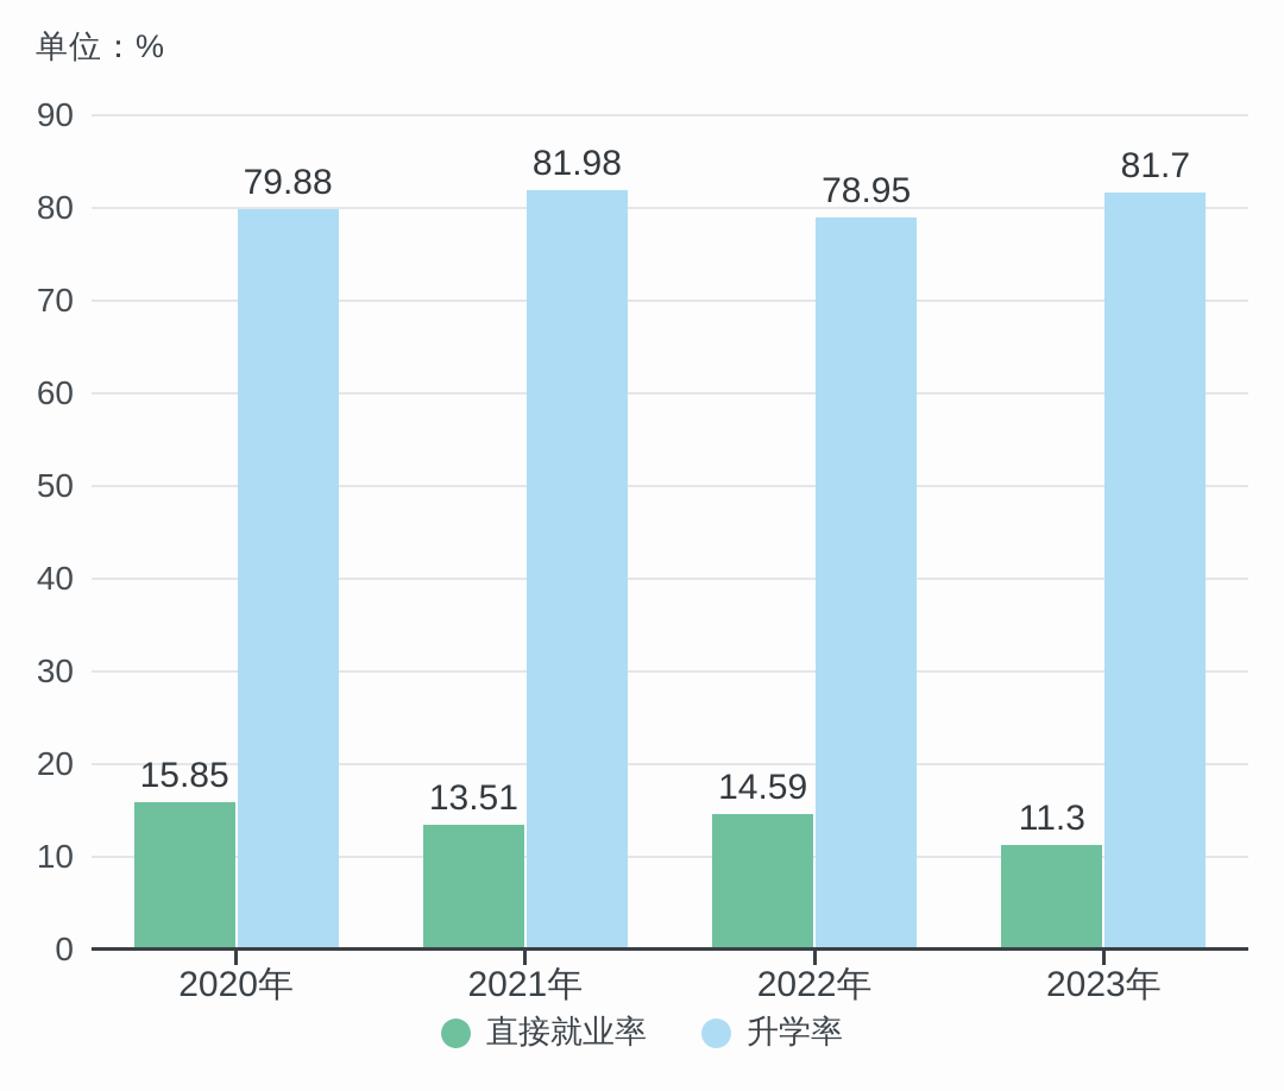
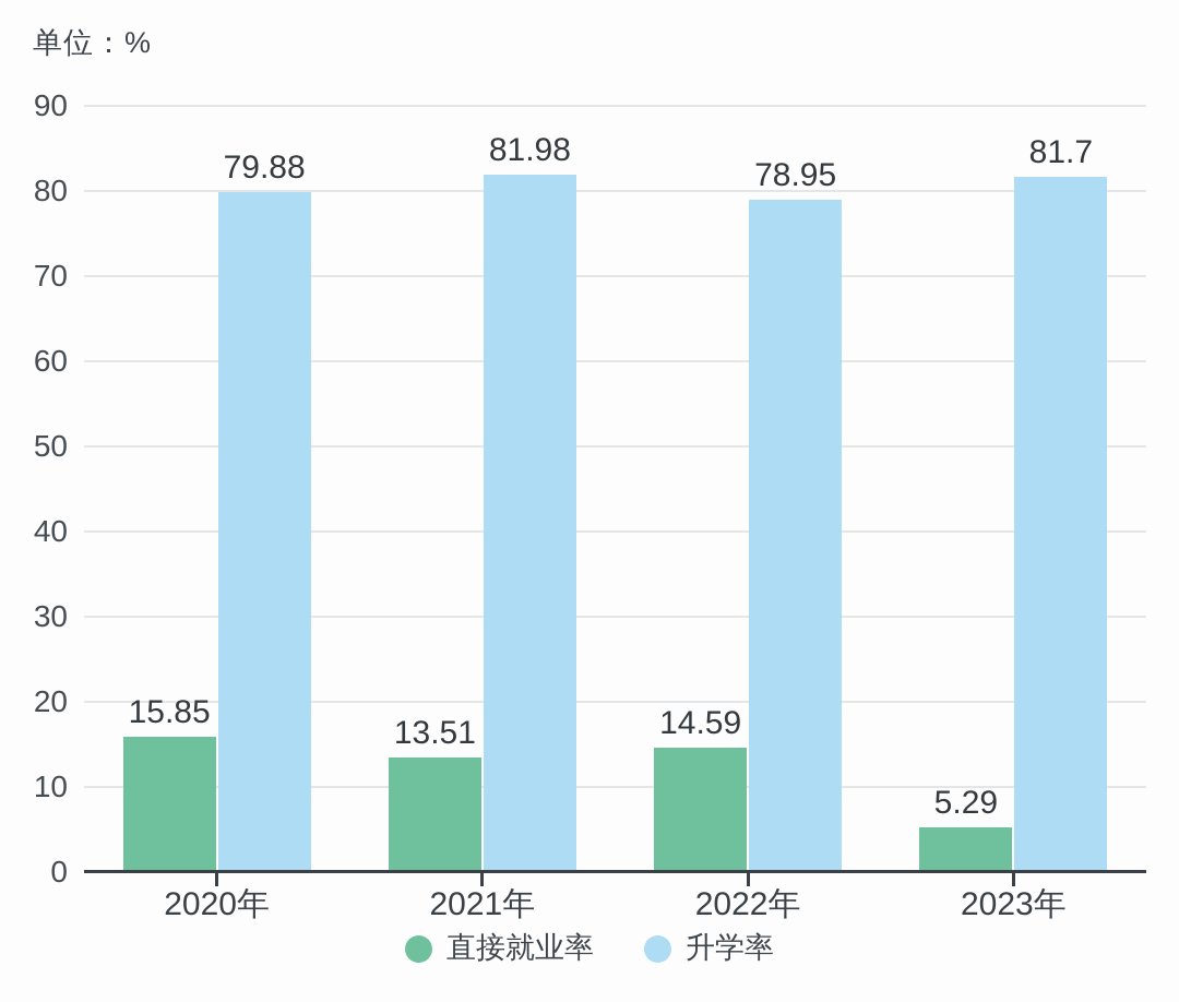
直接就业率/2023年: 11.3 -> 5.29
